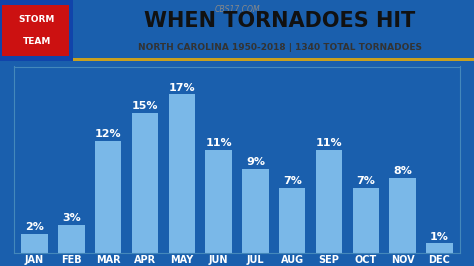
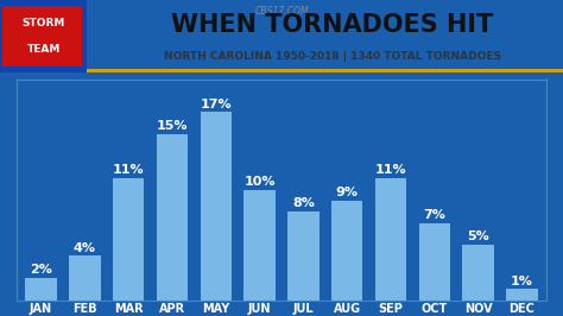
FEB: 3% -> 4%
MAR: 12% -> 11%
JUN: 11% -> 10%
JUL: 9% -> 8%
AUG: 7% -> 9%
NOV: 8% -> 5%
